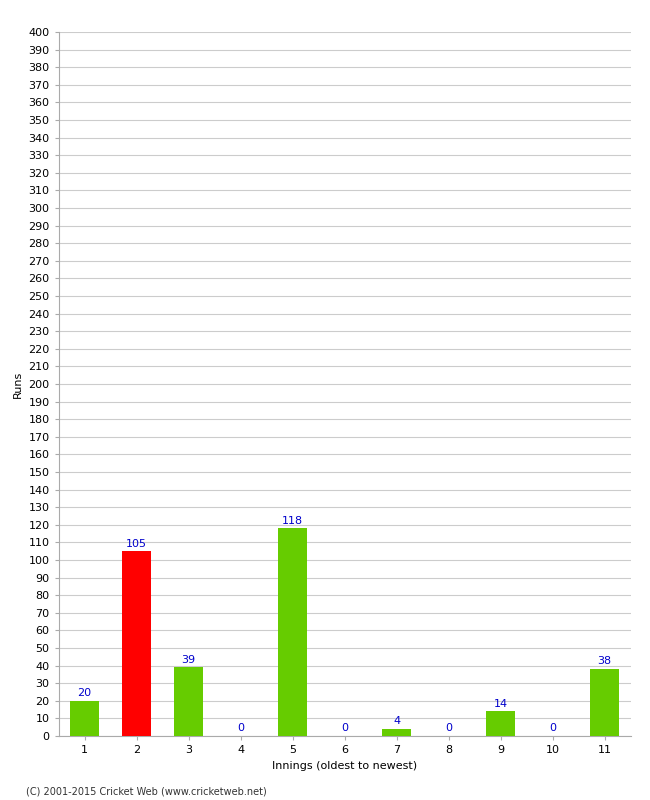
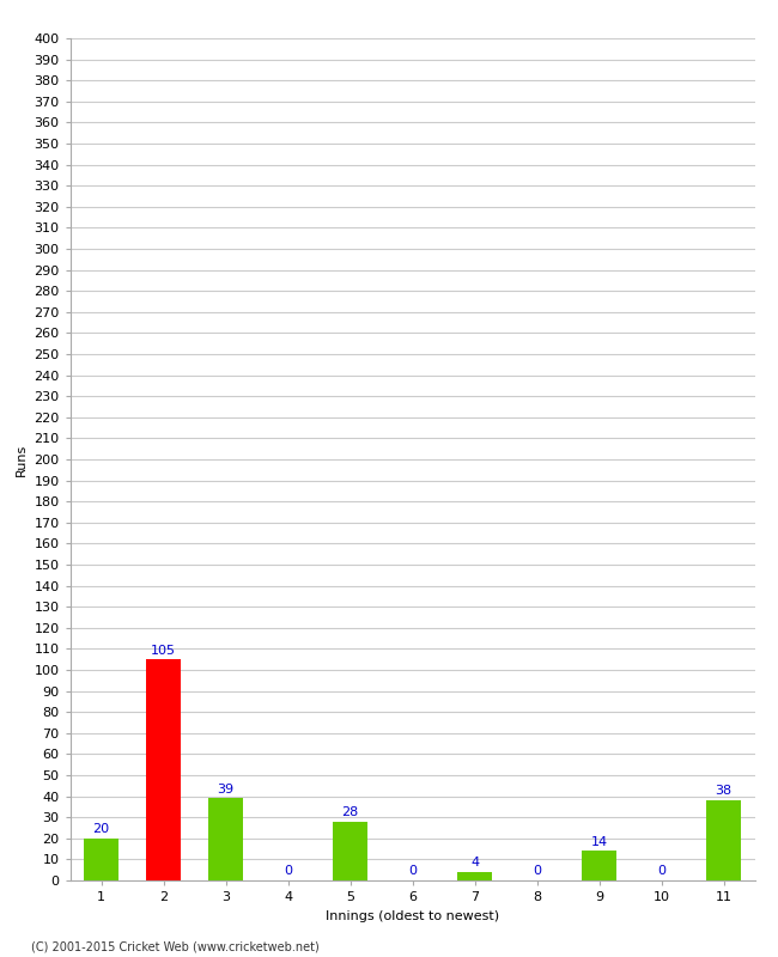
5: 118 -> 28
